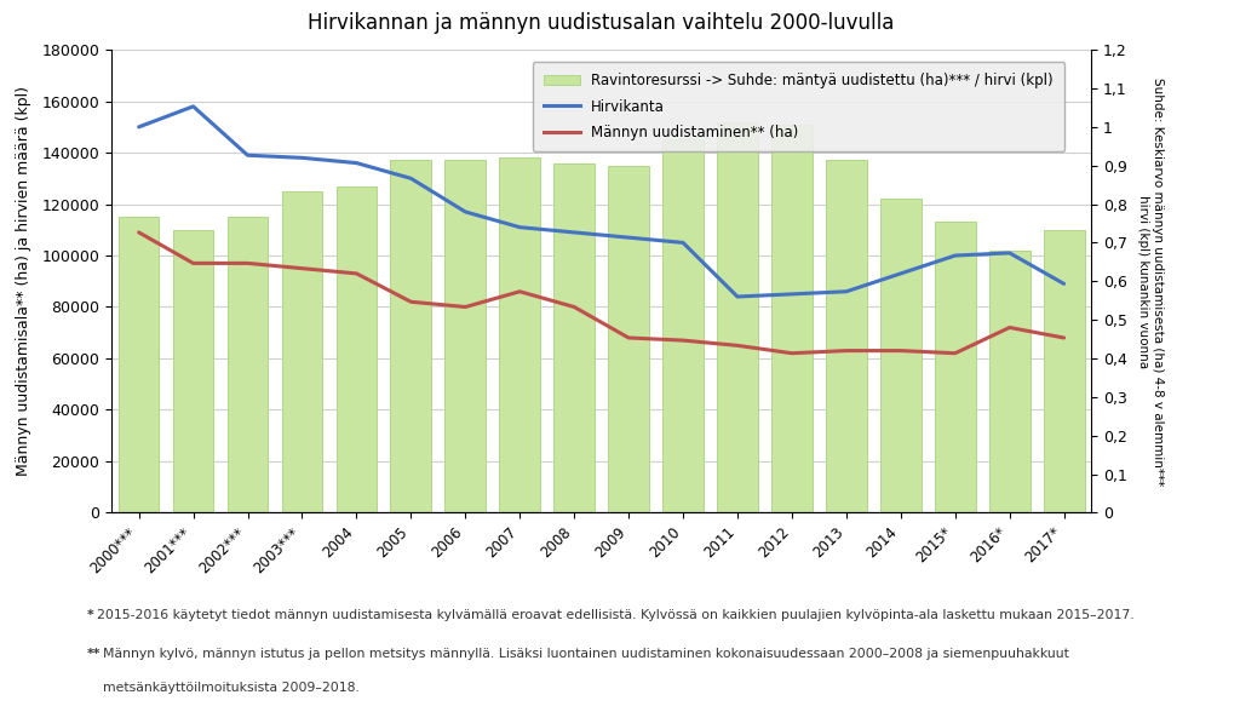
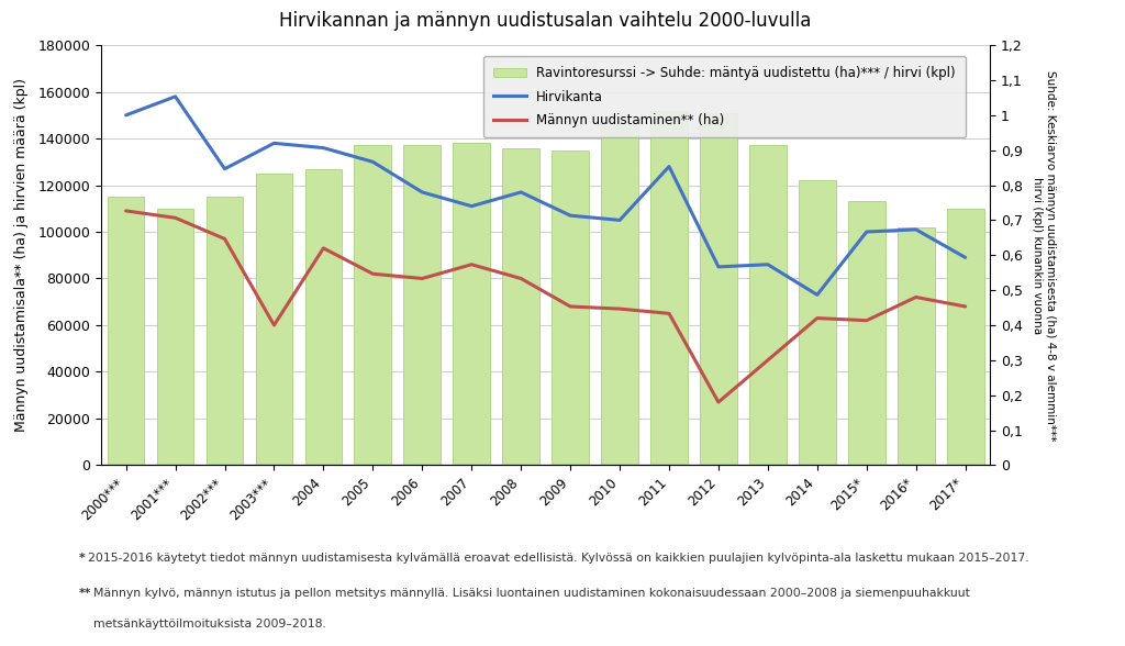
Männyn uudistaminen** (ha)/2001***: 97000 -> 106000
Hirvikanta/2002***: 139000 -> 127000
Männyn uudistaminen** (ha)/2003***: 95000 -> 60000
Hirvikanta/2008: 109000 -> 117000
Hirvikanta/2011: 84000 -> 128000
Männyn uudistaminen** (ha)/2012: 62000 -> 27000
Männyn uudistaminen** (ha)/2013: 63000 -> 45000
Hirvikanta/2014: 93000 -> 73000
